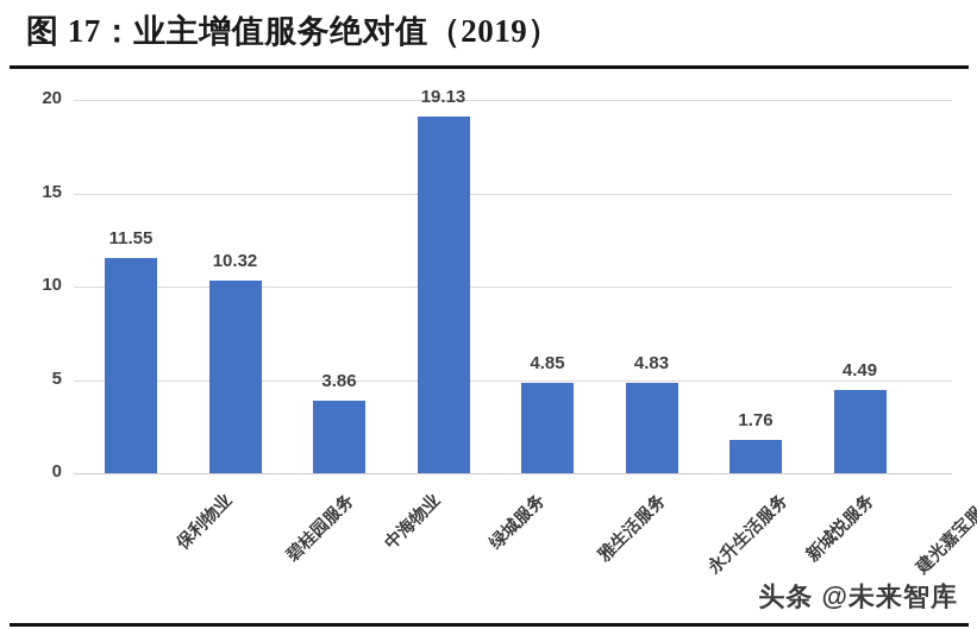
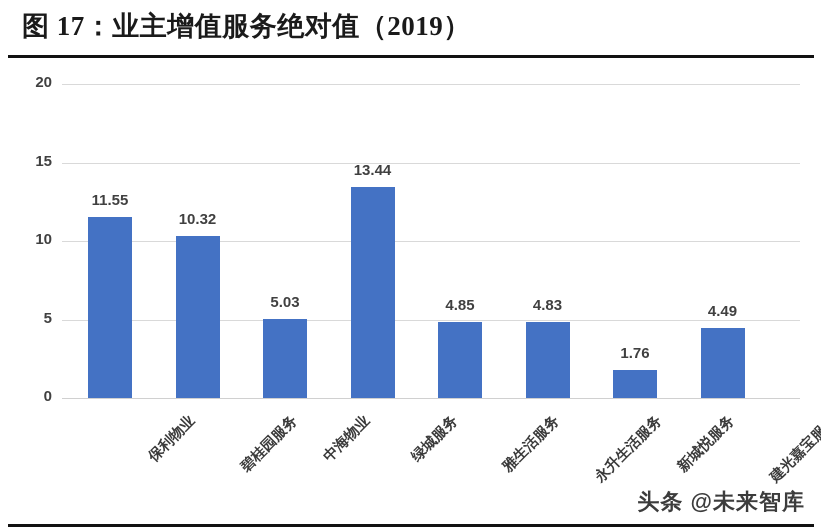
中海物业: 3.86 -> 5.03
绿城服务: 19.13 -> 13.44
